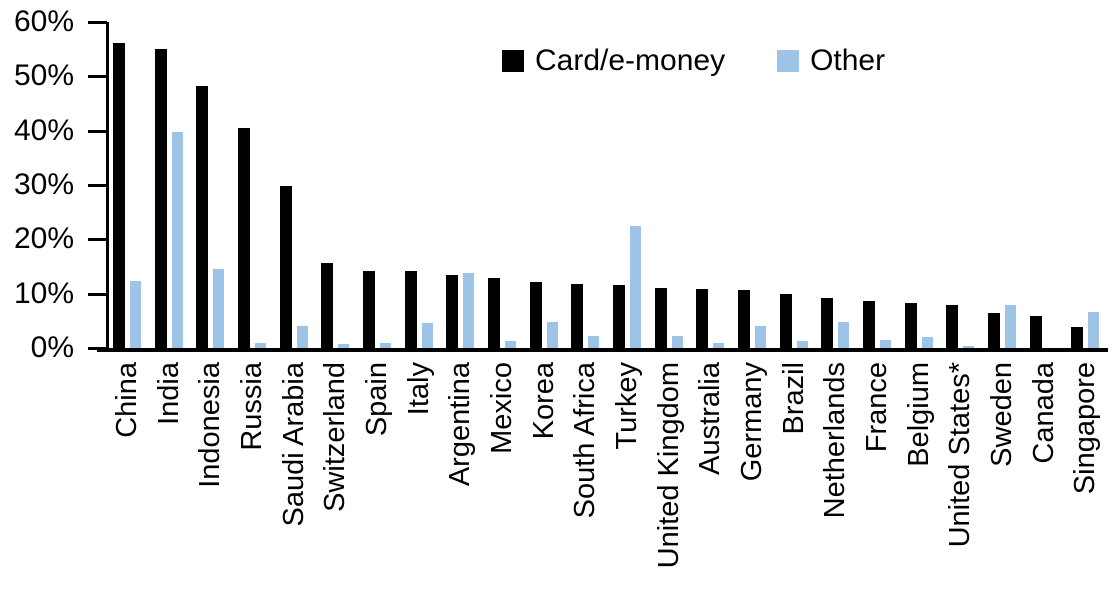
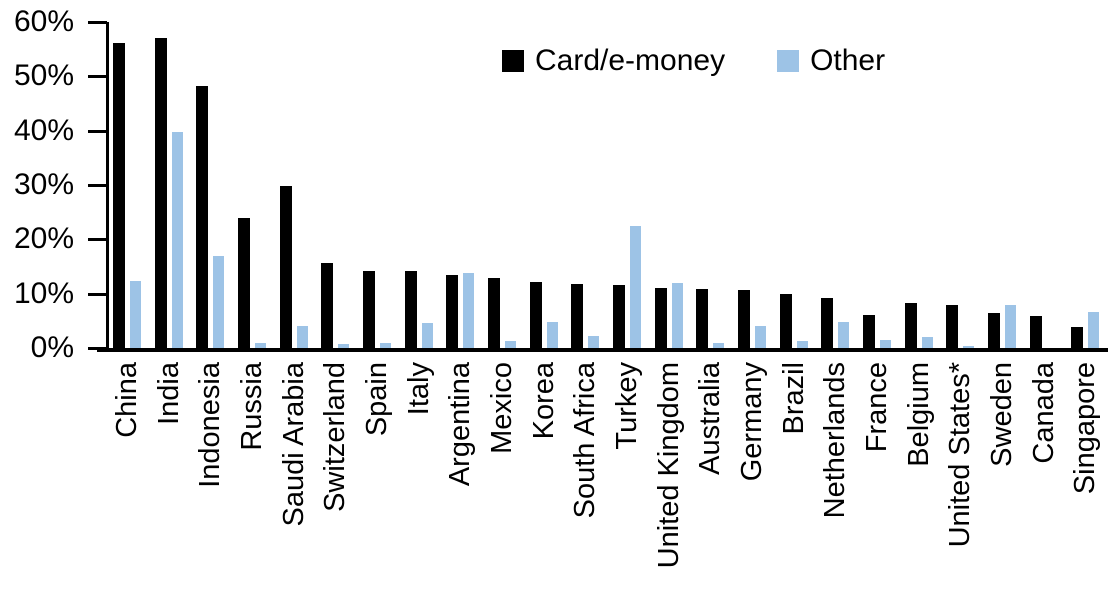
Card/e-money/India: 55% -> 57%
Other/Indonesia: 15% -> 17%
Card/e-money/Russia: 40% -> 24%
Other/United Kingdom: 2% -> 12%
Card/e-money/France: 9% -> 6%
